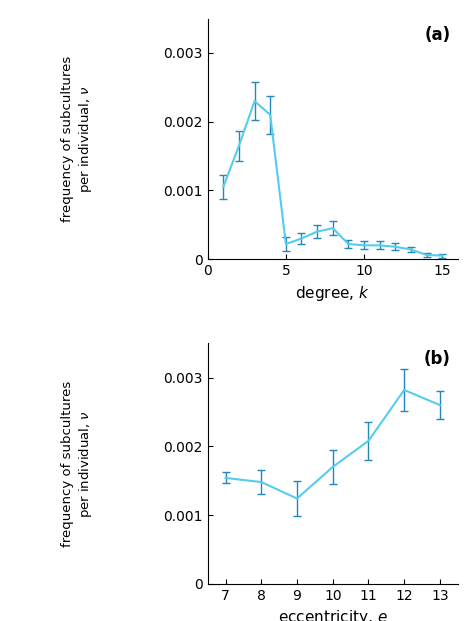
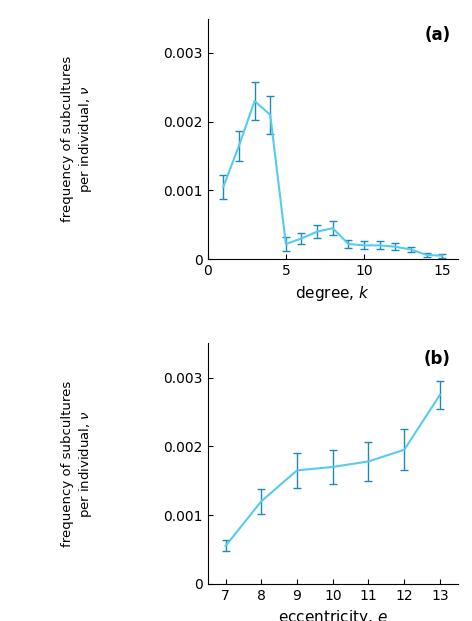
7: 0.00154 -> 0.00055
8: 0.00148 -> 0.00120
9: 0.00124 -> 0.00165
11: 0.00208 -> 0.00178
12: 0.00282 -> 0.00195
13: 0.00260 -> 0.00275
